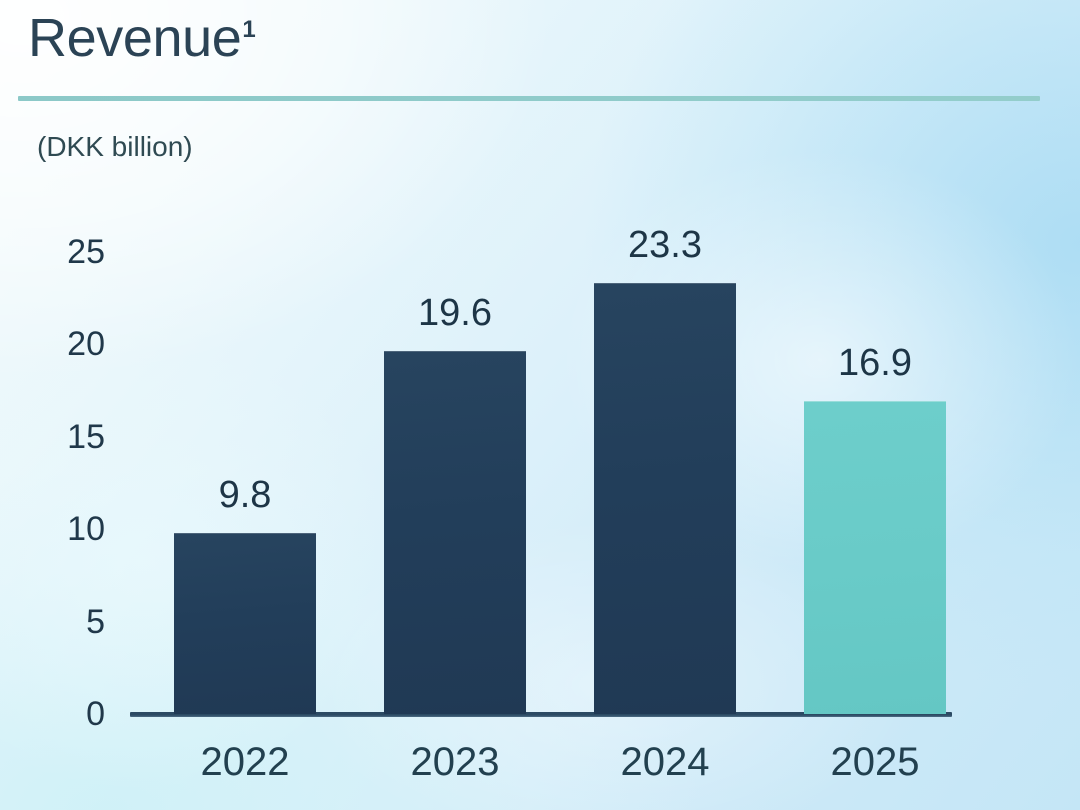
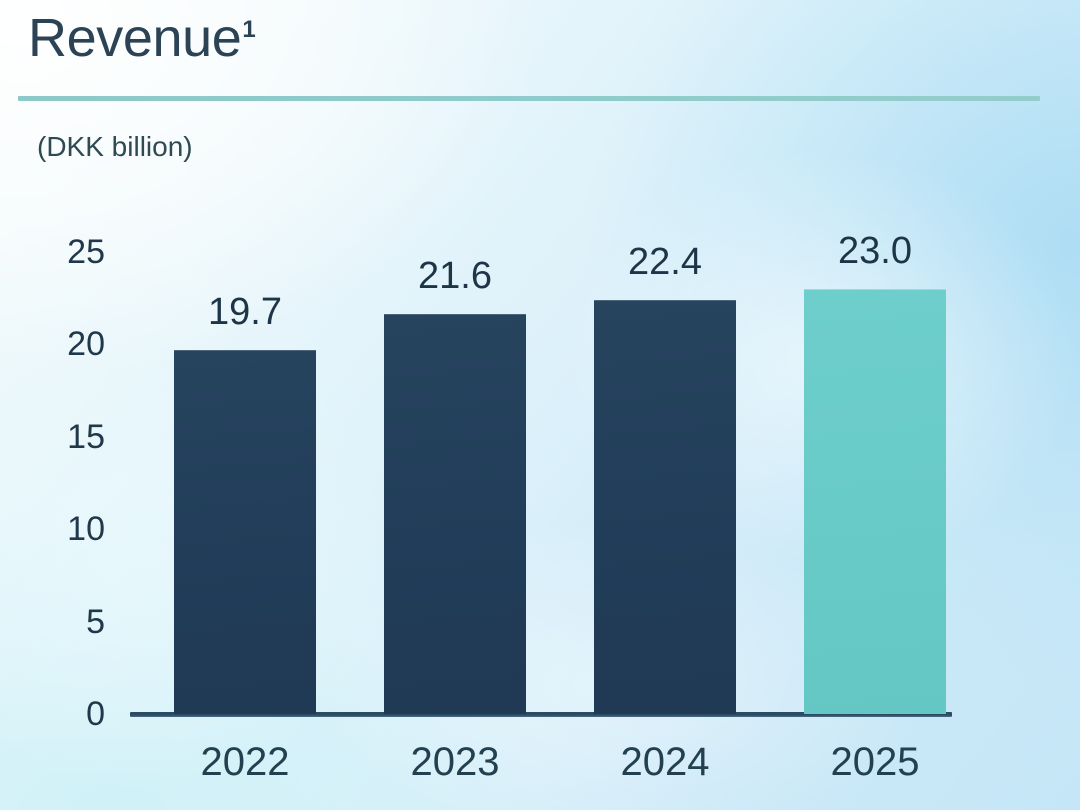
2022: 9.8 -> 19.7
2023: 19.6 -> 21.6
2024: 23.3 -> 22.4
2025: 16.9 -> 23.0
